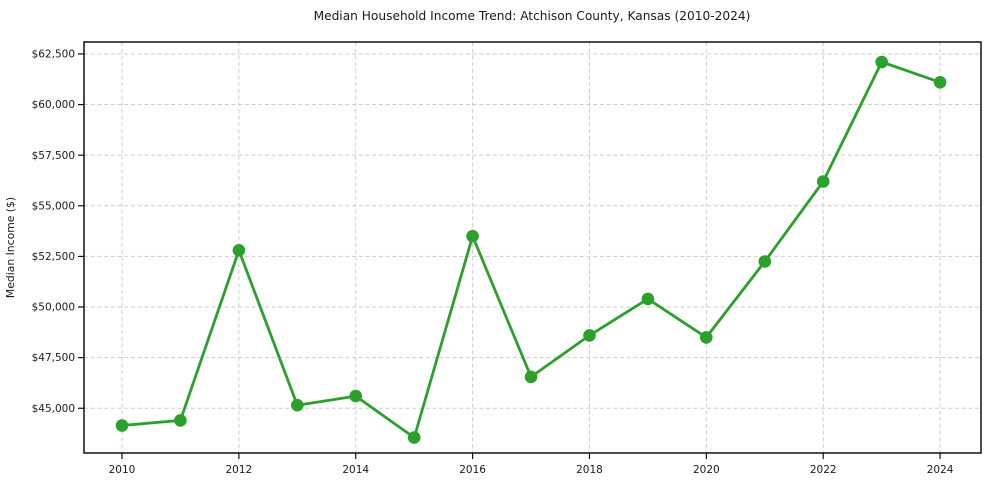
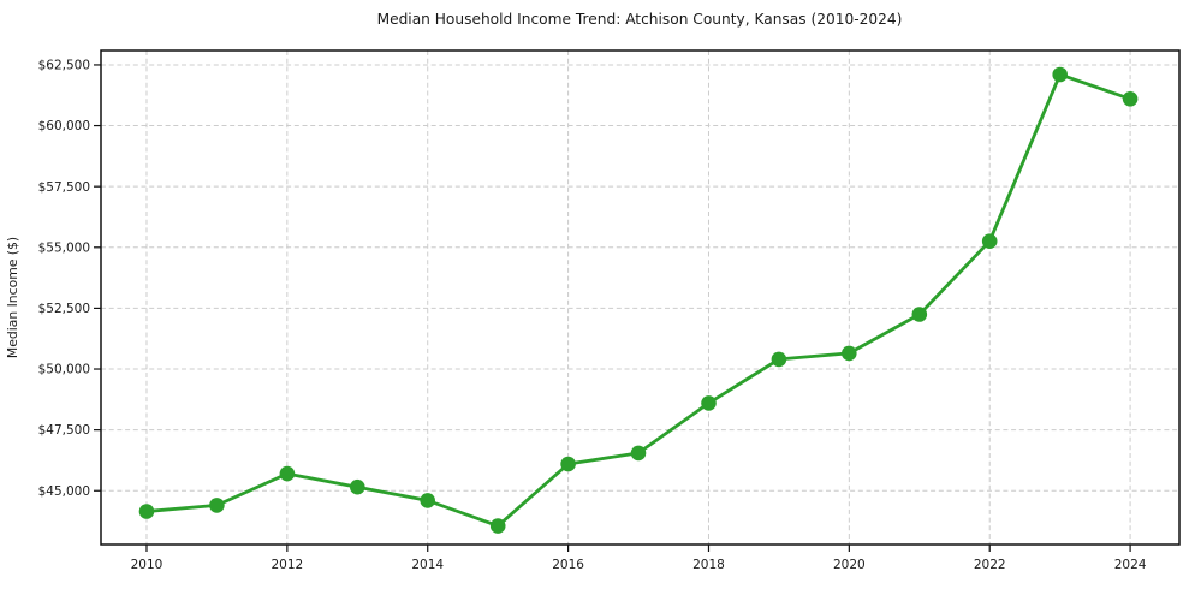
2012: $52800 -> $45700
2014: $45600 -> $44600
2016: $53500 -> $46100
2020: $48500 -> $50600
2022: $56200 -> $55200
